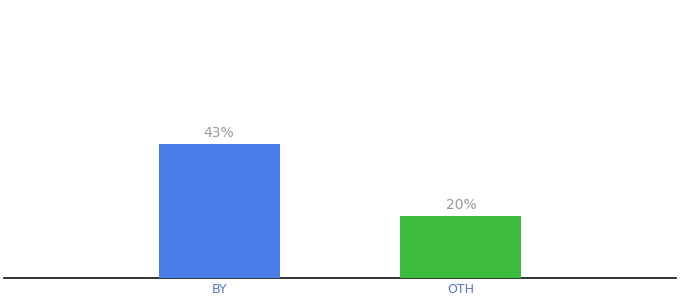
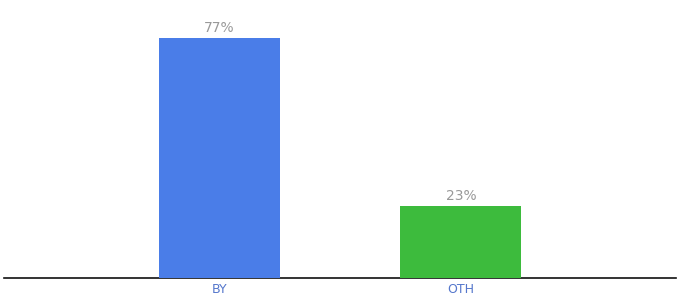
BY: 43% -> 77%
OTH: 20% -> 23%
